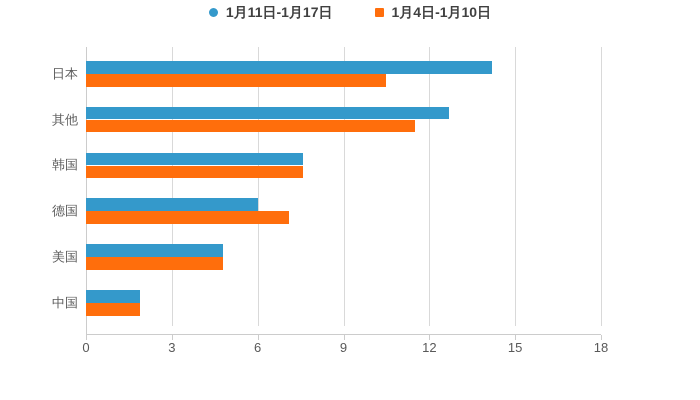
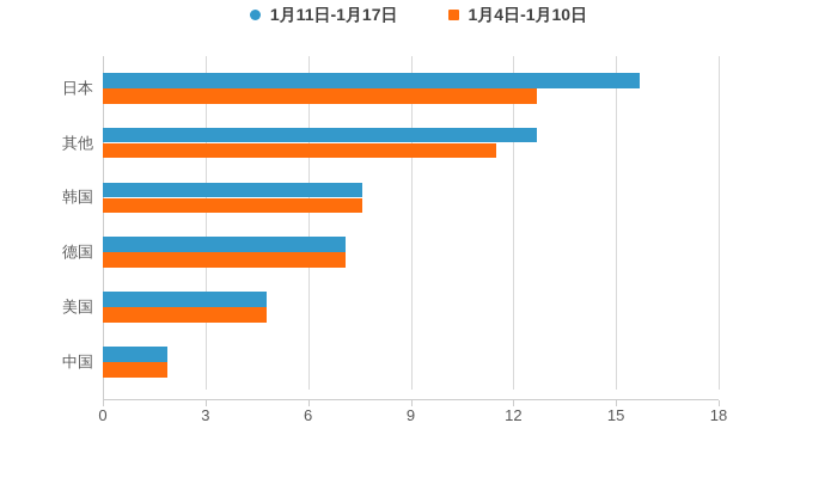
1月11日-1月17日/日本: 14.2 -> 15.7
1月4日-1月10日/日本: 10.5 -> 12.7
1月11日-1月17日/德国: 6.0 -> 7.1
